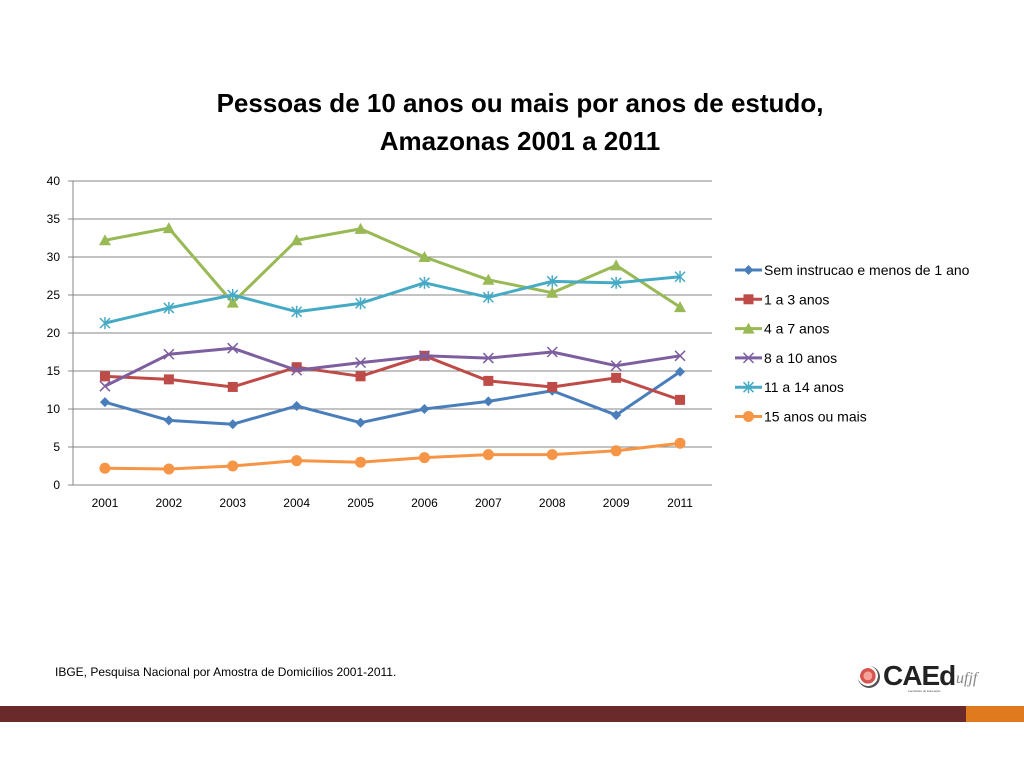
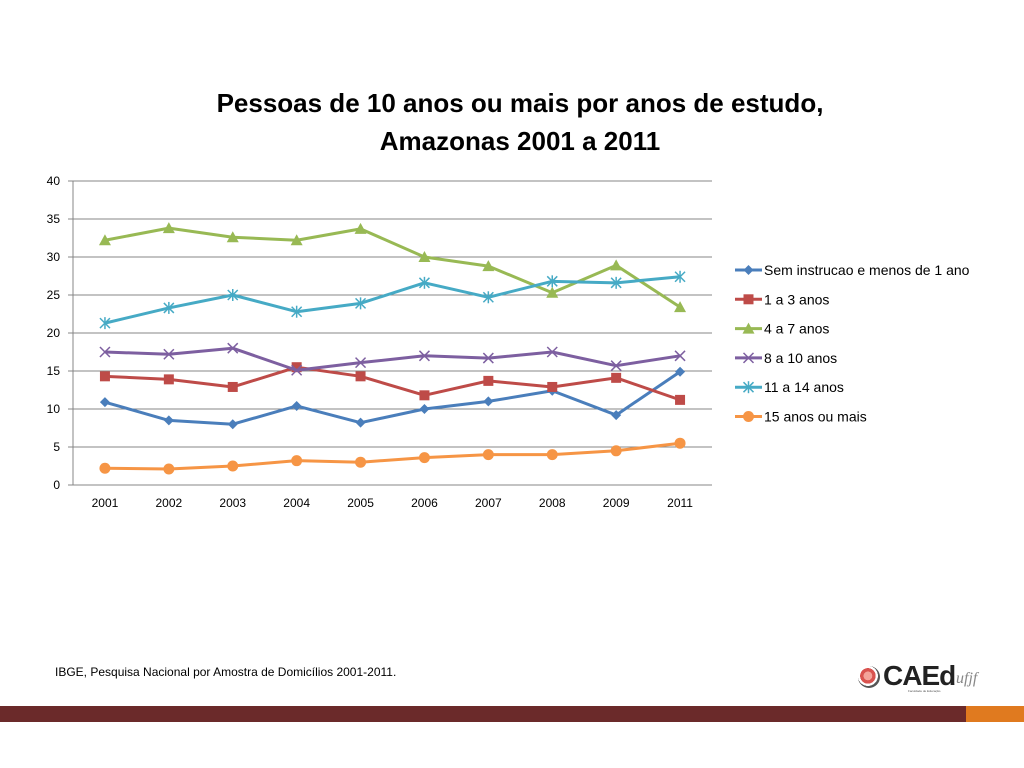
8 a 10 anos/2001: 13 -> 18
4 a 7 anos/2003: 24 -> 33
1 a 3 anos/2006: 17 -> 12
4 a 7 anos/2007: 27 -> 29
